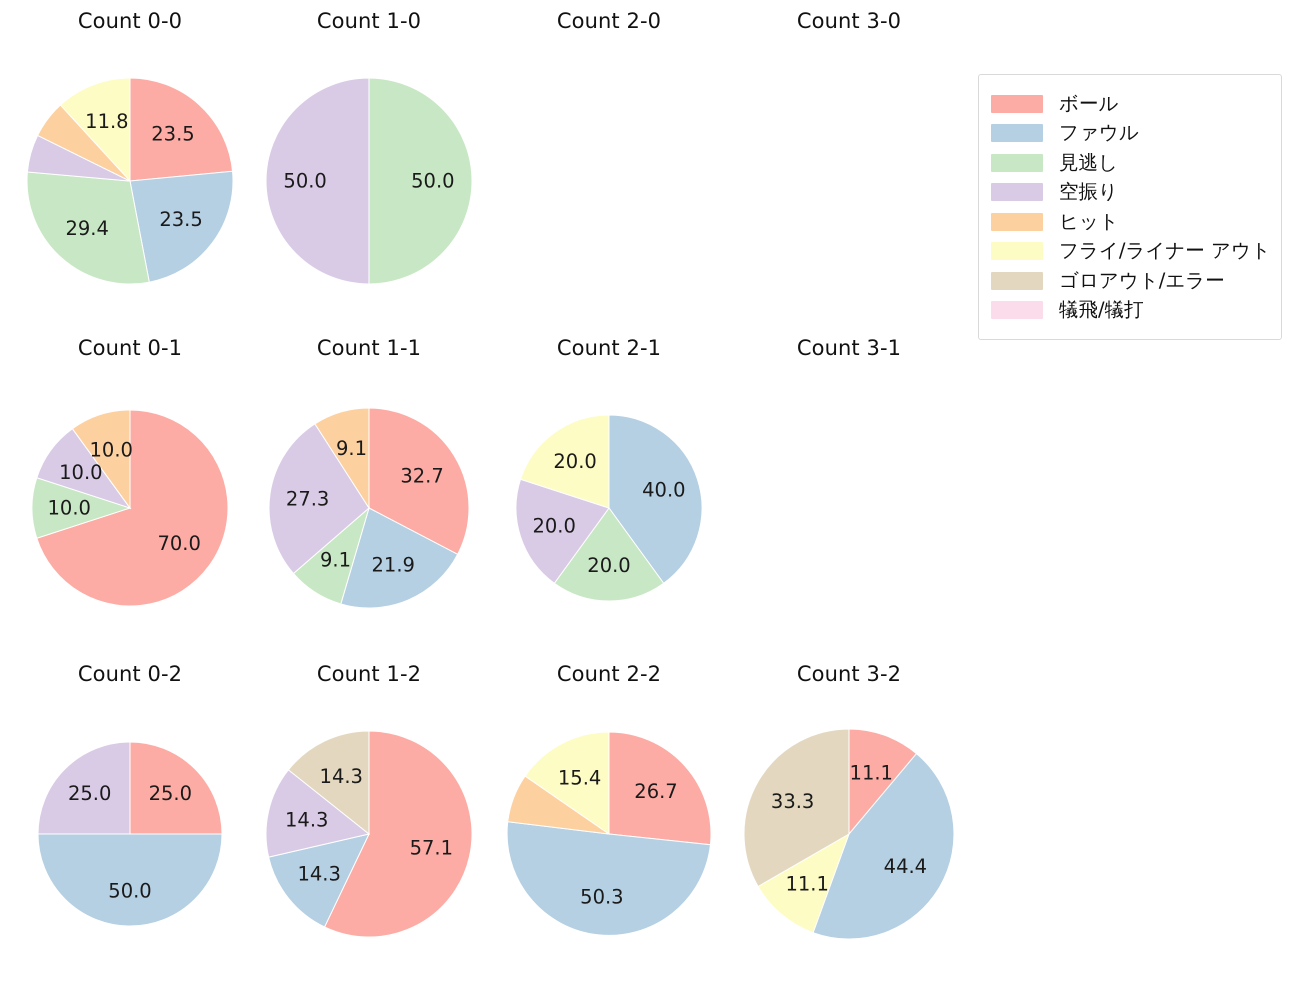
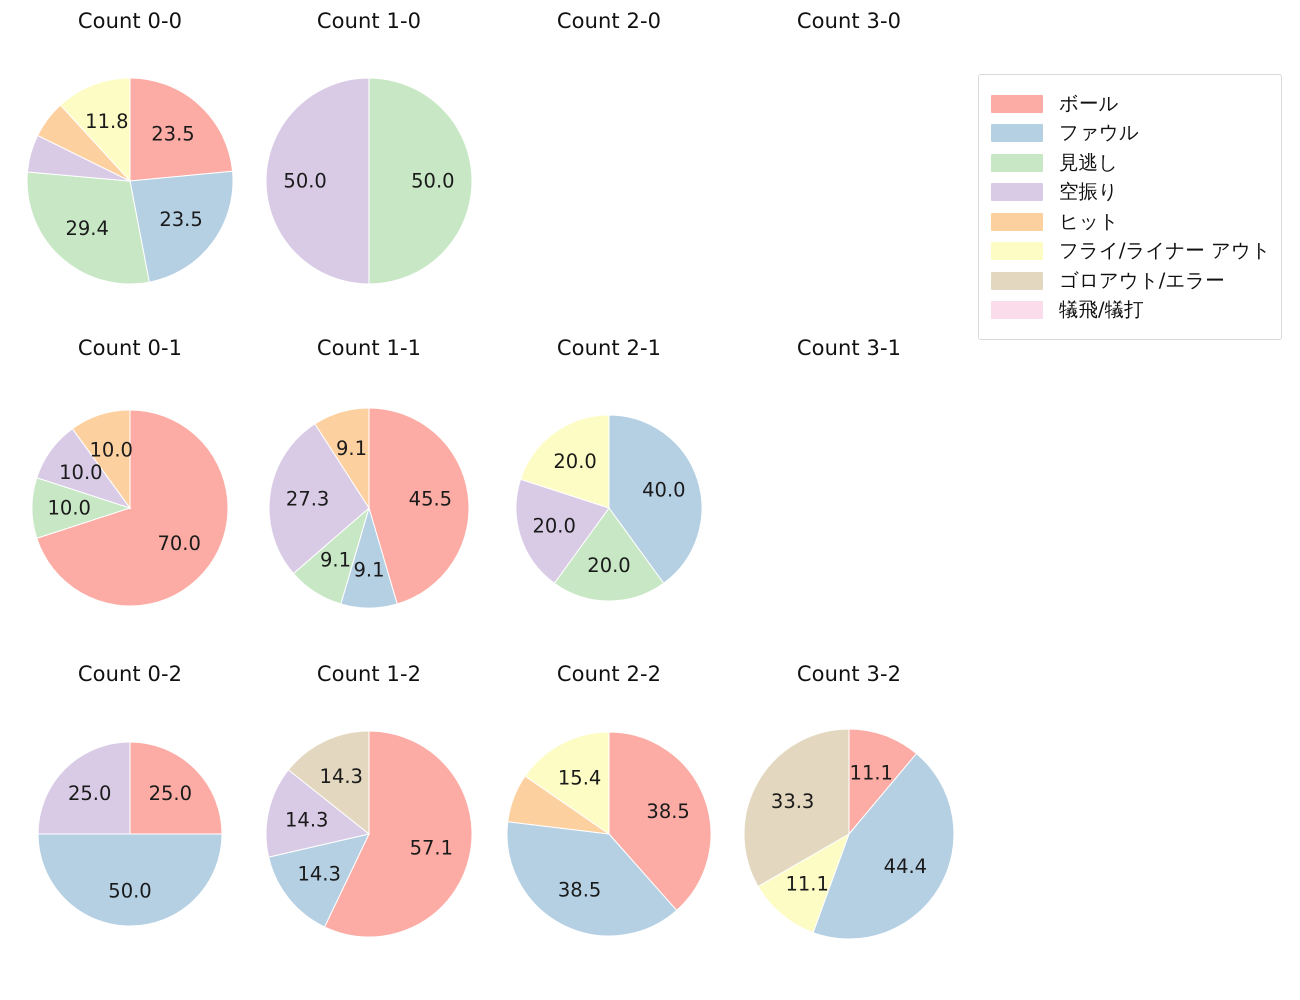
Count 1-1/ボール: 32.7 -> 45.5
Count 1-1/ファウル: 21.9 -> 9.1
Count 2-2/ボール: 26.7 -> 38.5
Count 2-2/ファウル: 50.3 -> 38.5
